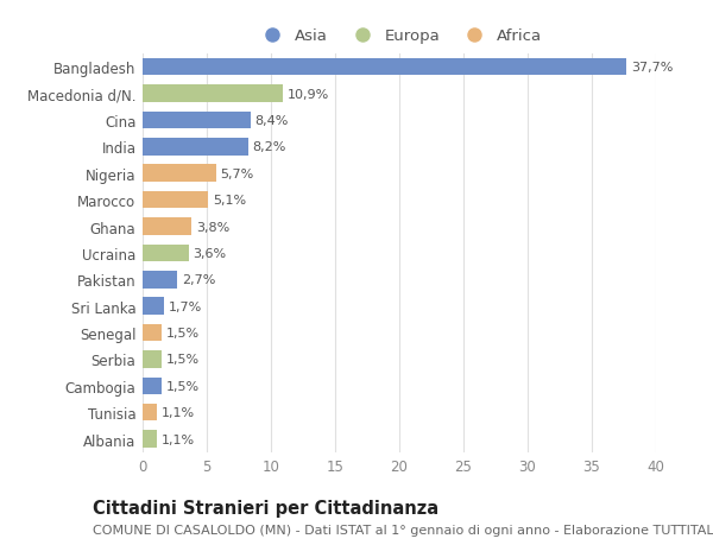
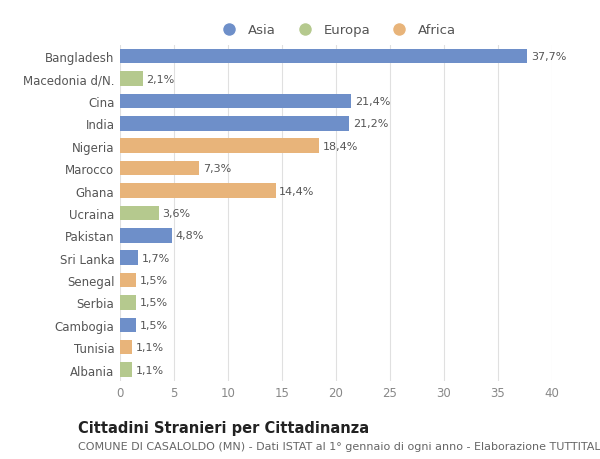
Macedonia d/N.: 10,9% -> 2,1%
Cina: 8,4% -> 21,4%
India: 8,2% -> 21,2%
Nigeria: 5,7% -> 18,4%
Marocco: 5,1% -> 7,3%
Ghana: 3,8% -> 14,4%
Pakistan: 2,7% -> 4,8%
